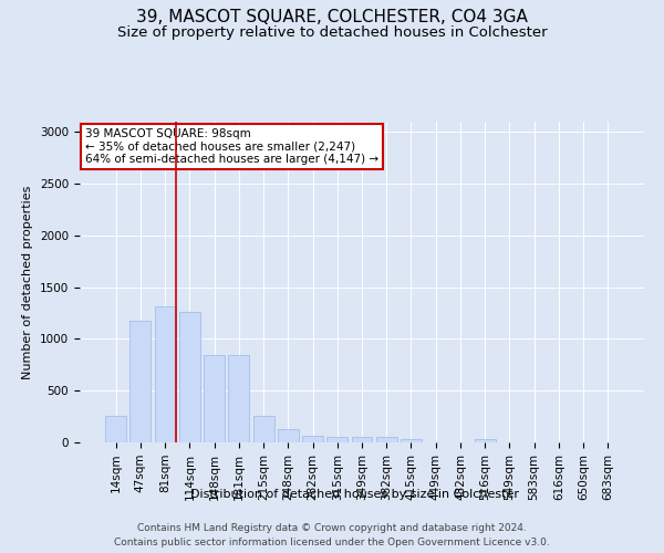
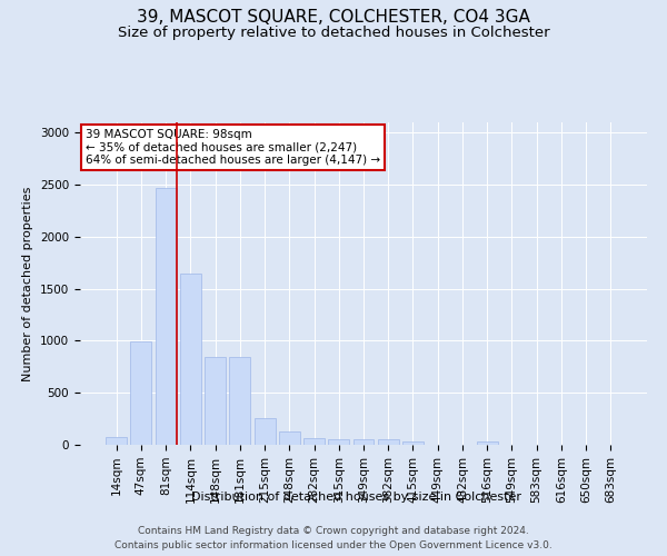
14sqm: 260 -> 70
47sqm: 1180 -> 990
81sqm: 1320 -> 2470
114sqm: 1260 -> 1650
